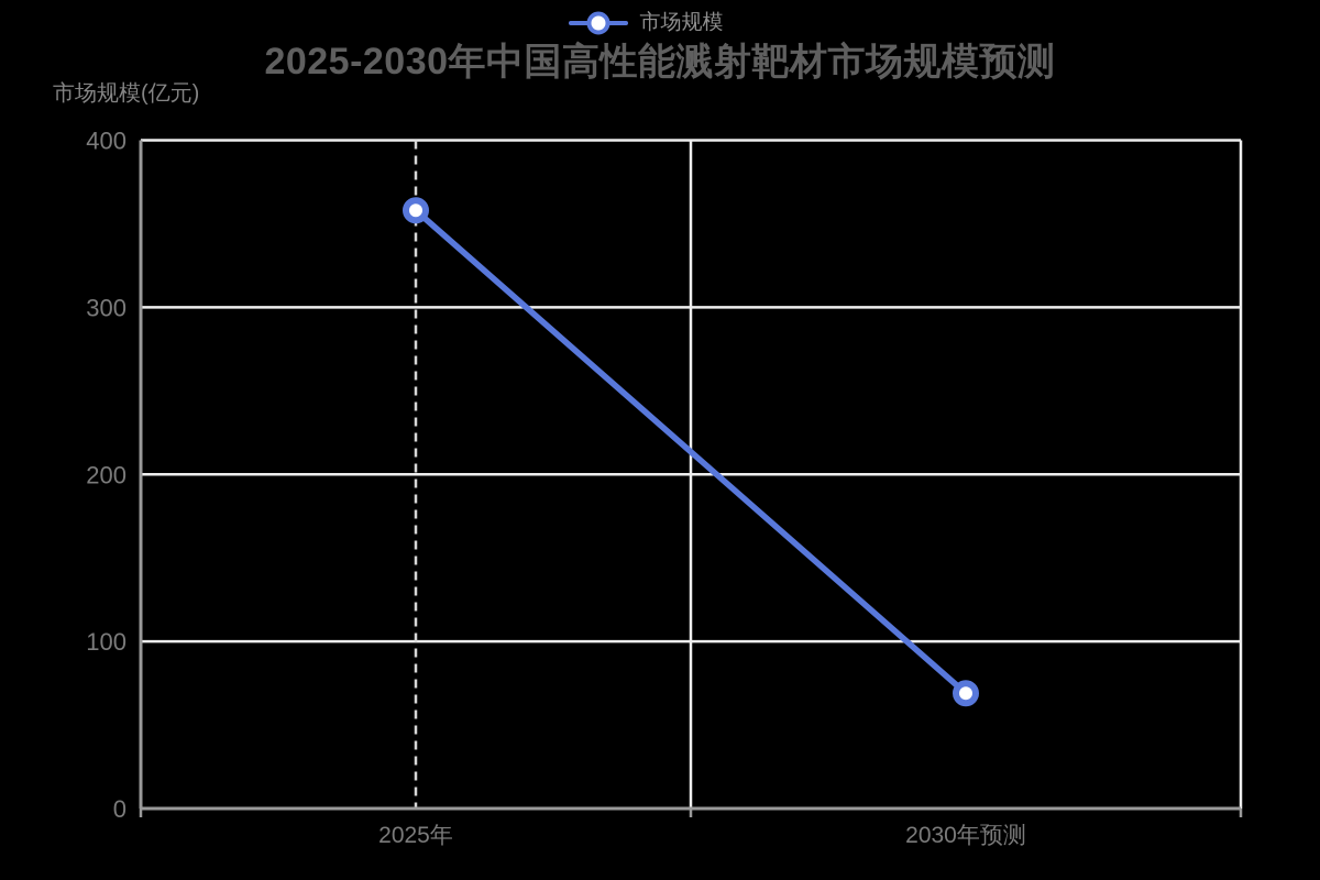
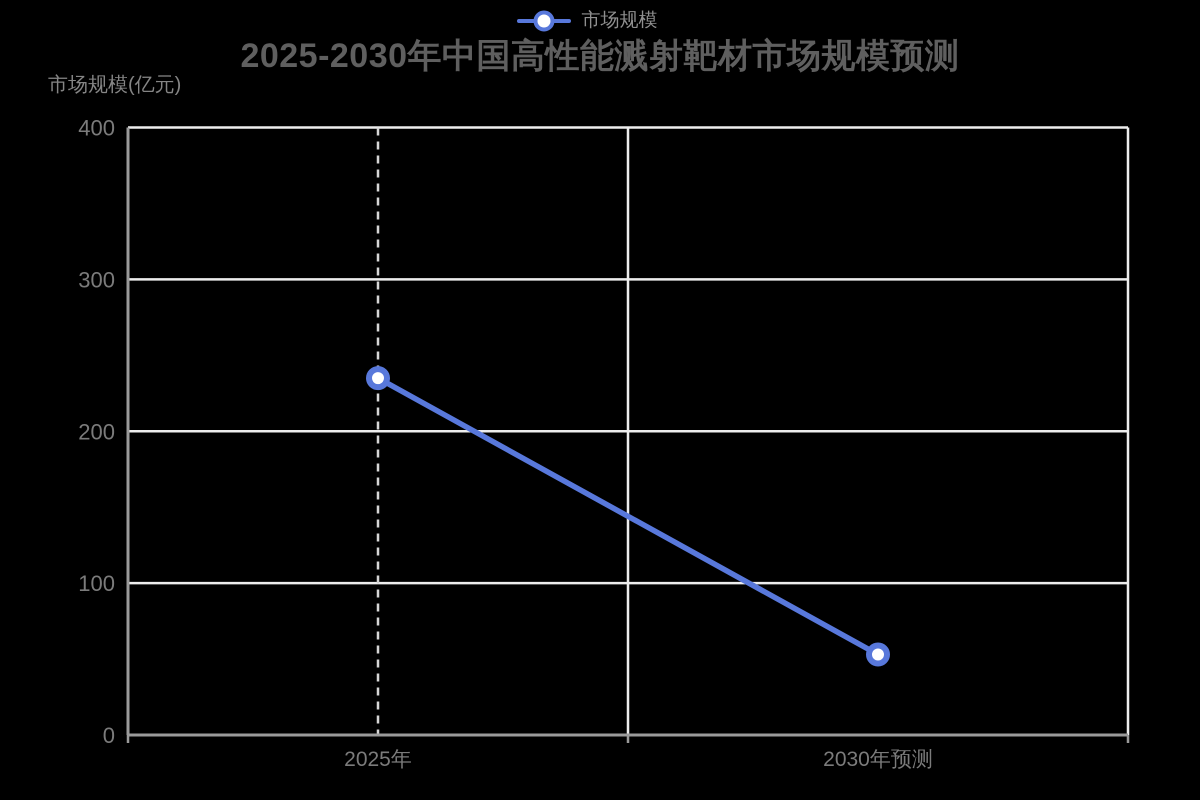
2025年: 358 -> 235
2030年预测: 69 -> 53
